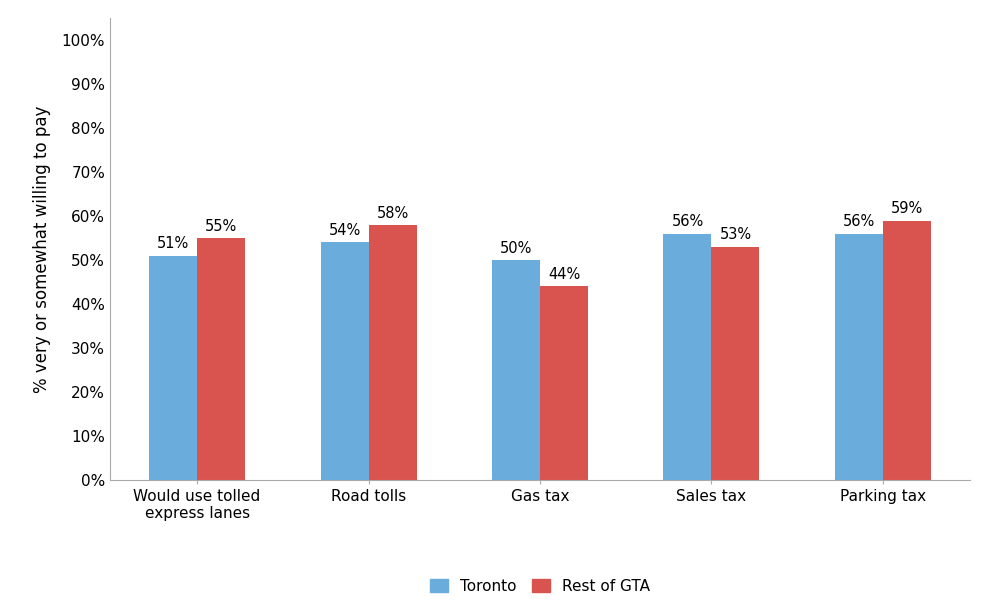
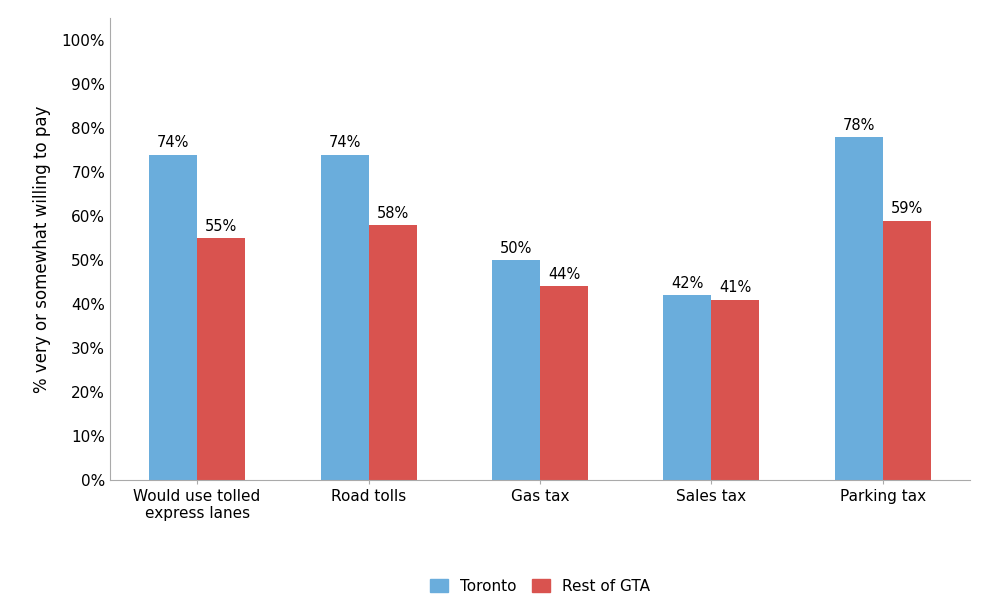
Toronto/Would use tolled express lanes: 51% -> 74%
Toronto/Road tolls: 54% -> 74%
Toronto/Sales tax: 56% -> 42%
Rest of GTA/Sales tax: 53% -> 41%
Toronto/Parking tax: 56% -> 78%
